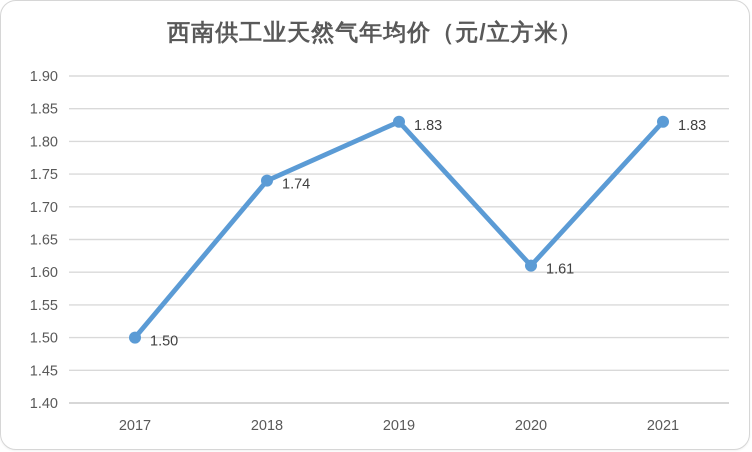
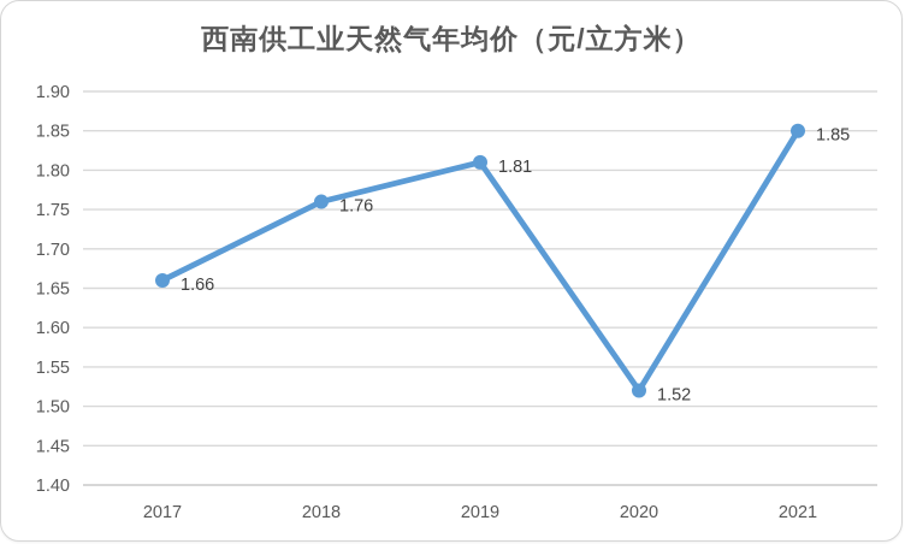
2017: 1.50 -> 1.66
2018: 1.74 -> 1.76
2019: 1.83 -> 1.81
2020: 1.61 -> 1.52
2021: 1.83 -> 1.85
